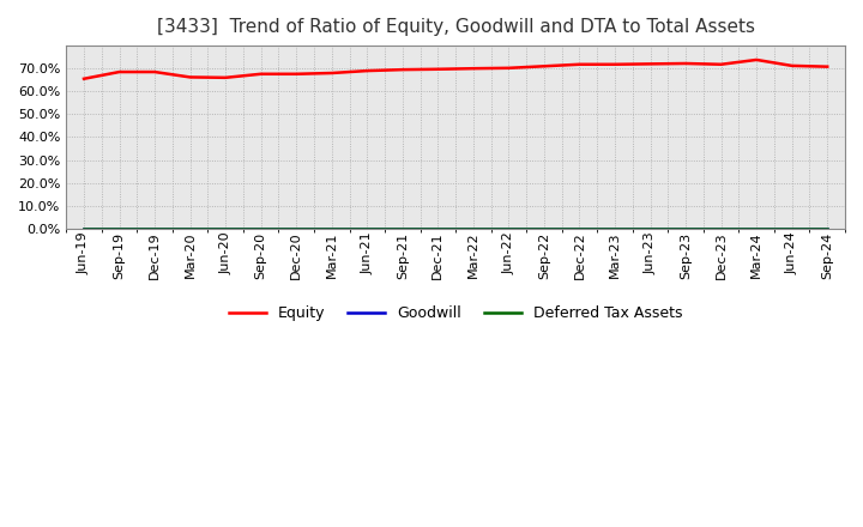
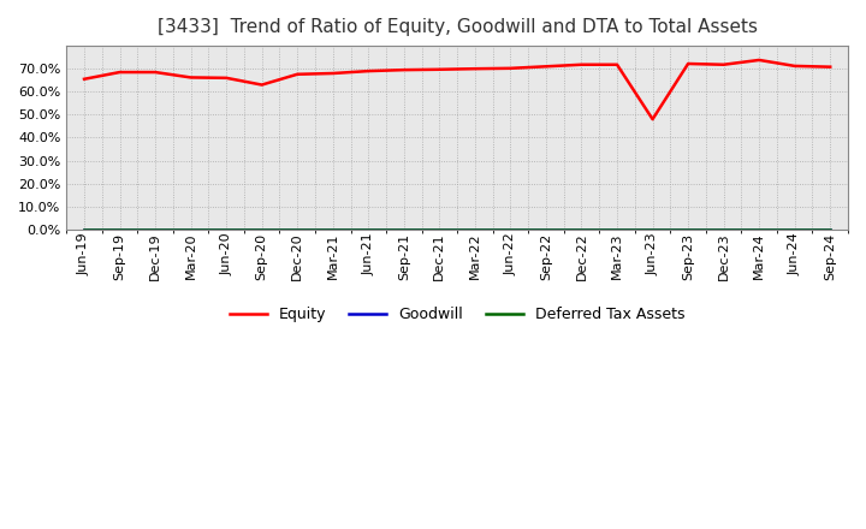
Equity/Sep-20: 68% -> 63%
Equity/Jun-23: 72% -> 48%
